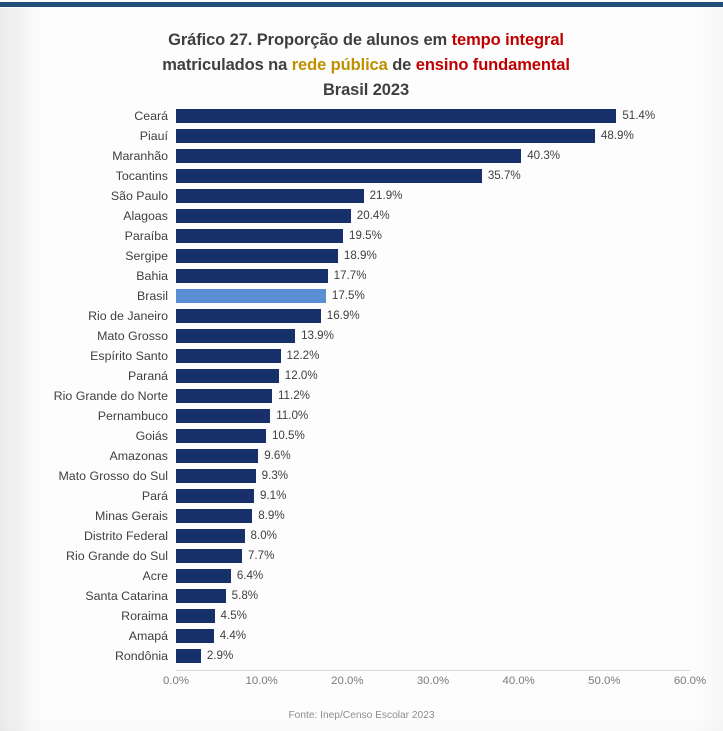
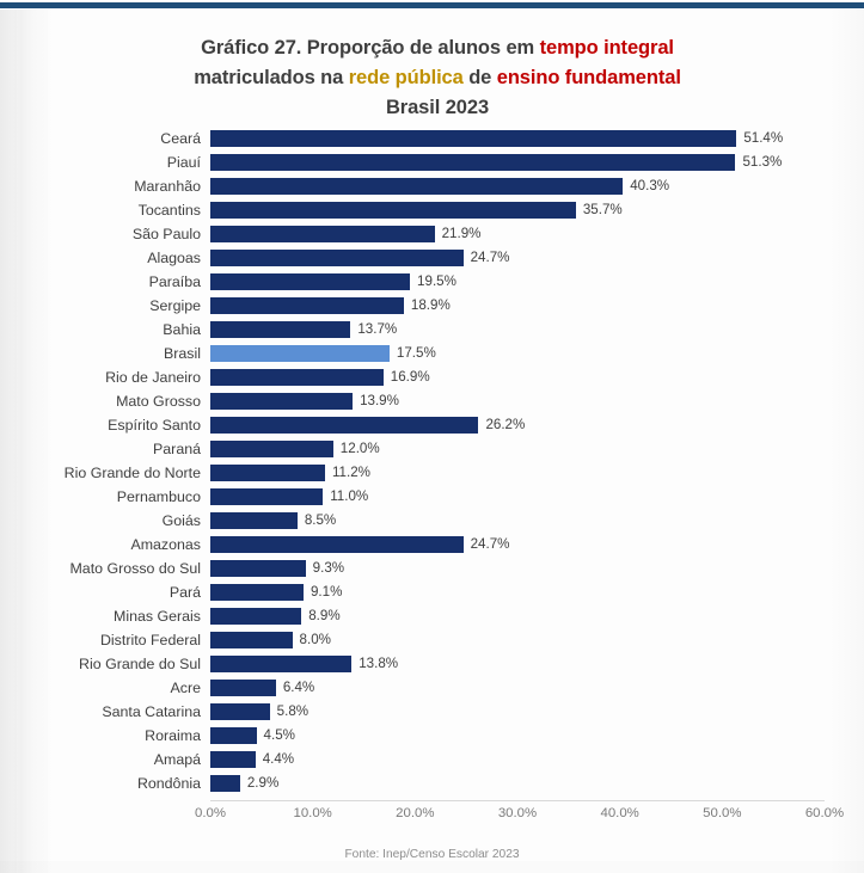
Piauí: 48.9% -> 51.3%
Alagoas: 20.4% -> 24.7%
Bahia: 17.7% -> 13.7%
Espírito Santo: 12.2% -> 26.2%
Goiás: 10.5% -> 8.5%
Amazonas: 9.6% -> 24.7%
Rio Grande do Sul: 7.7% -> 13.8%
